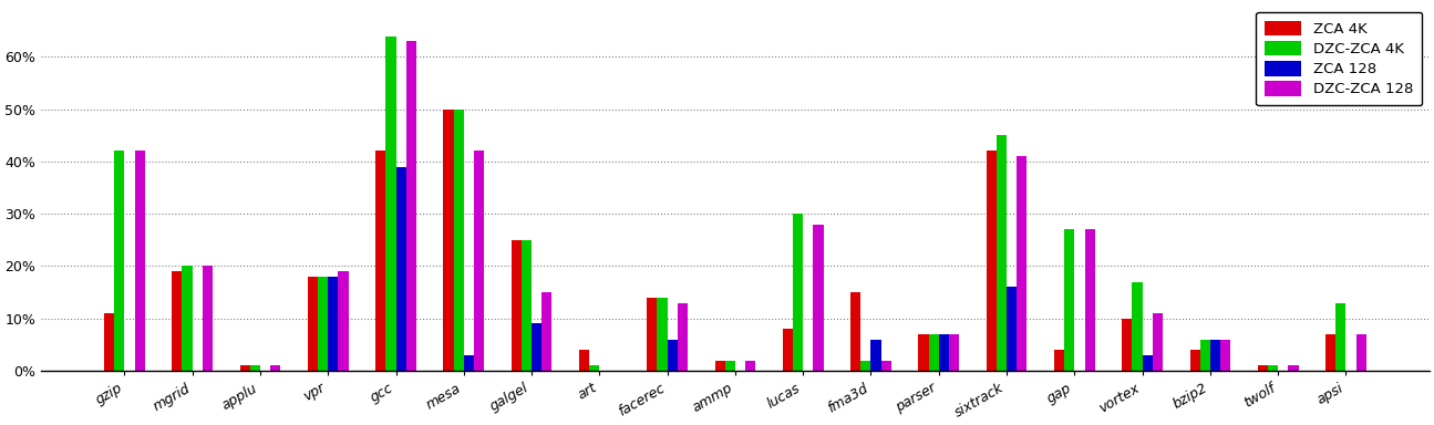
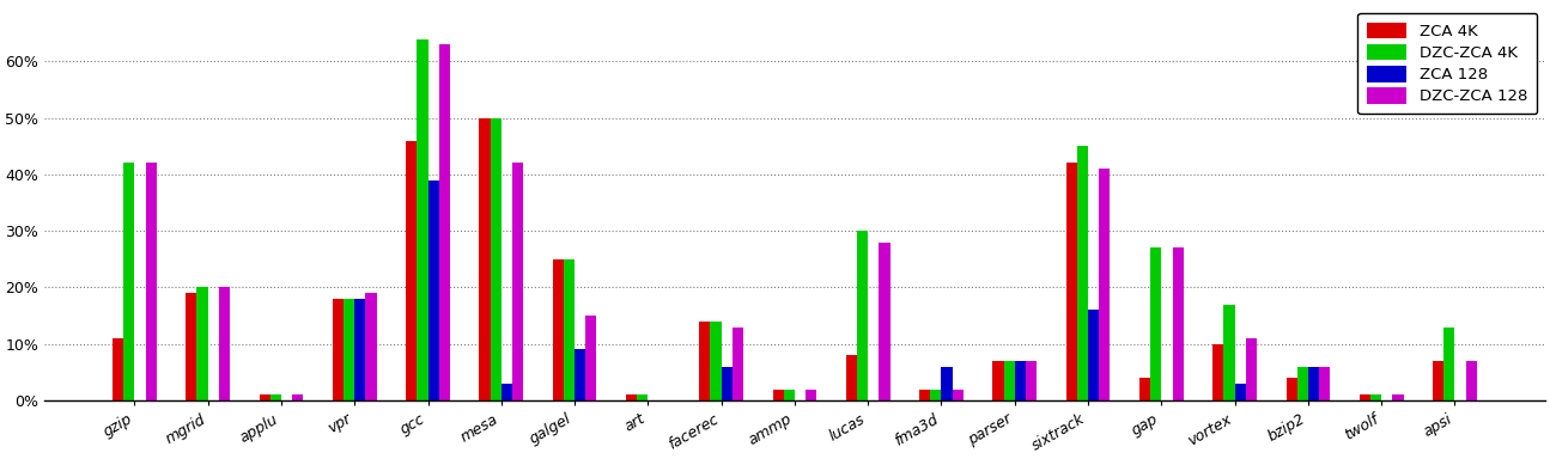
ZCA 4K/gcc: 42% -> 46%
ZCA 4K/art: 4% -> 1%
ZCA 4K/fma3d: 15% -> 2%
